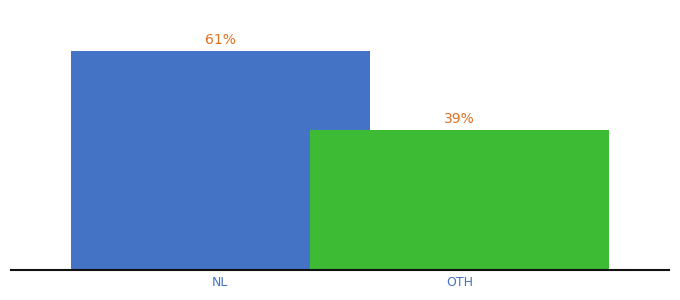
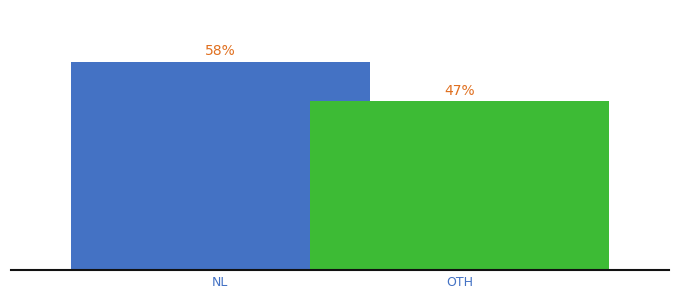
NL: 61% -> 58%
OTH: 39% -> 47%
